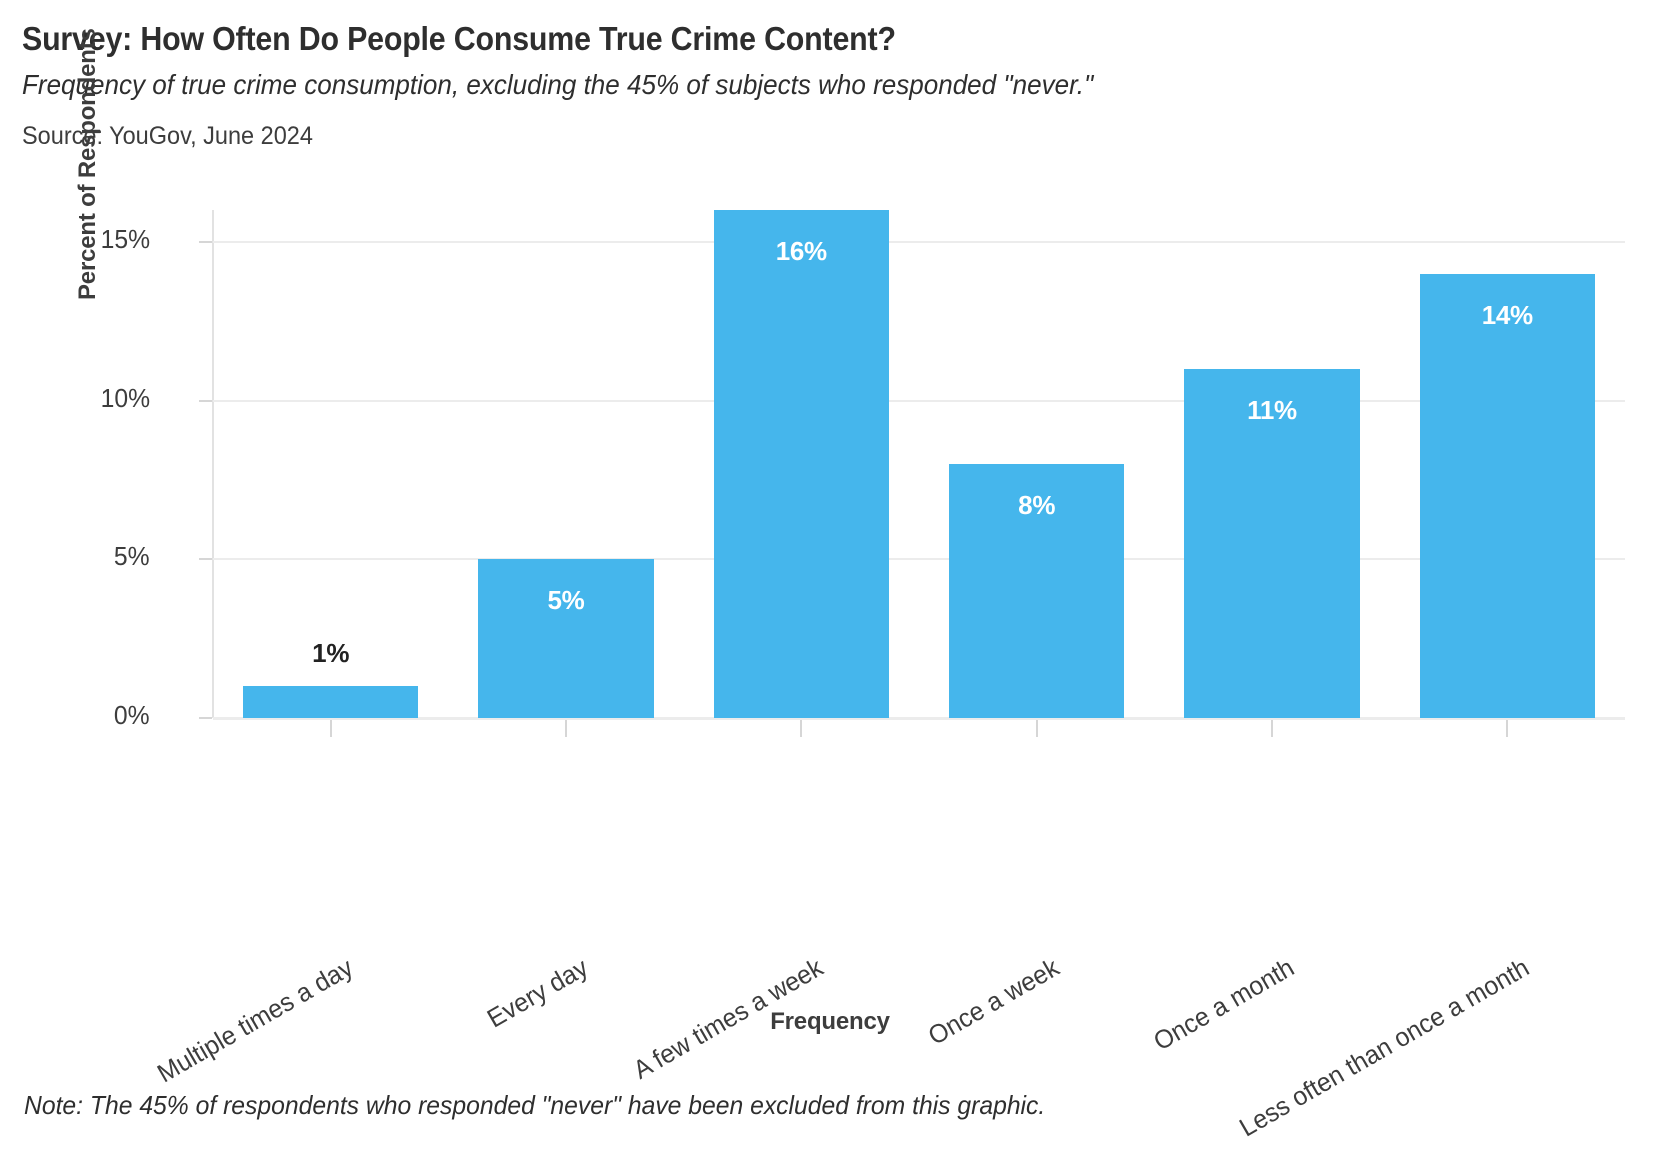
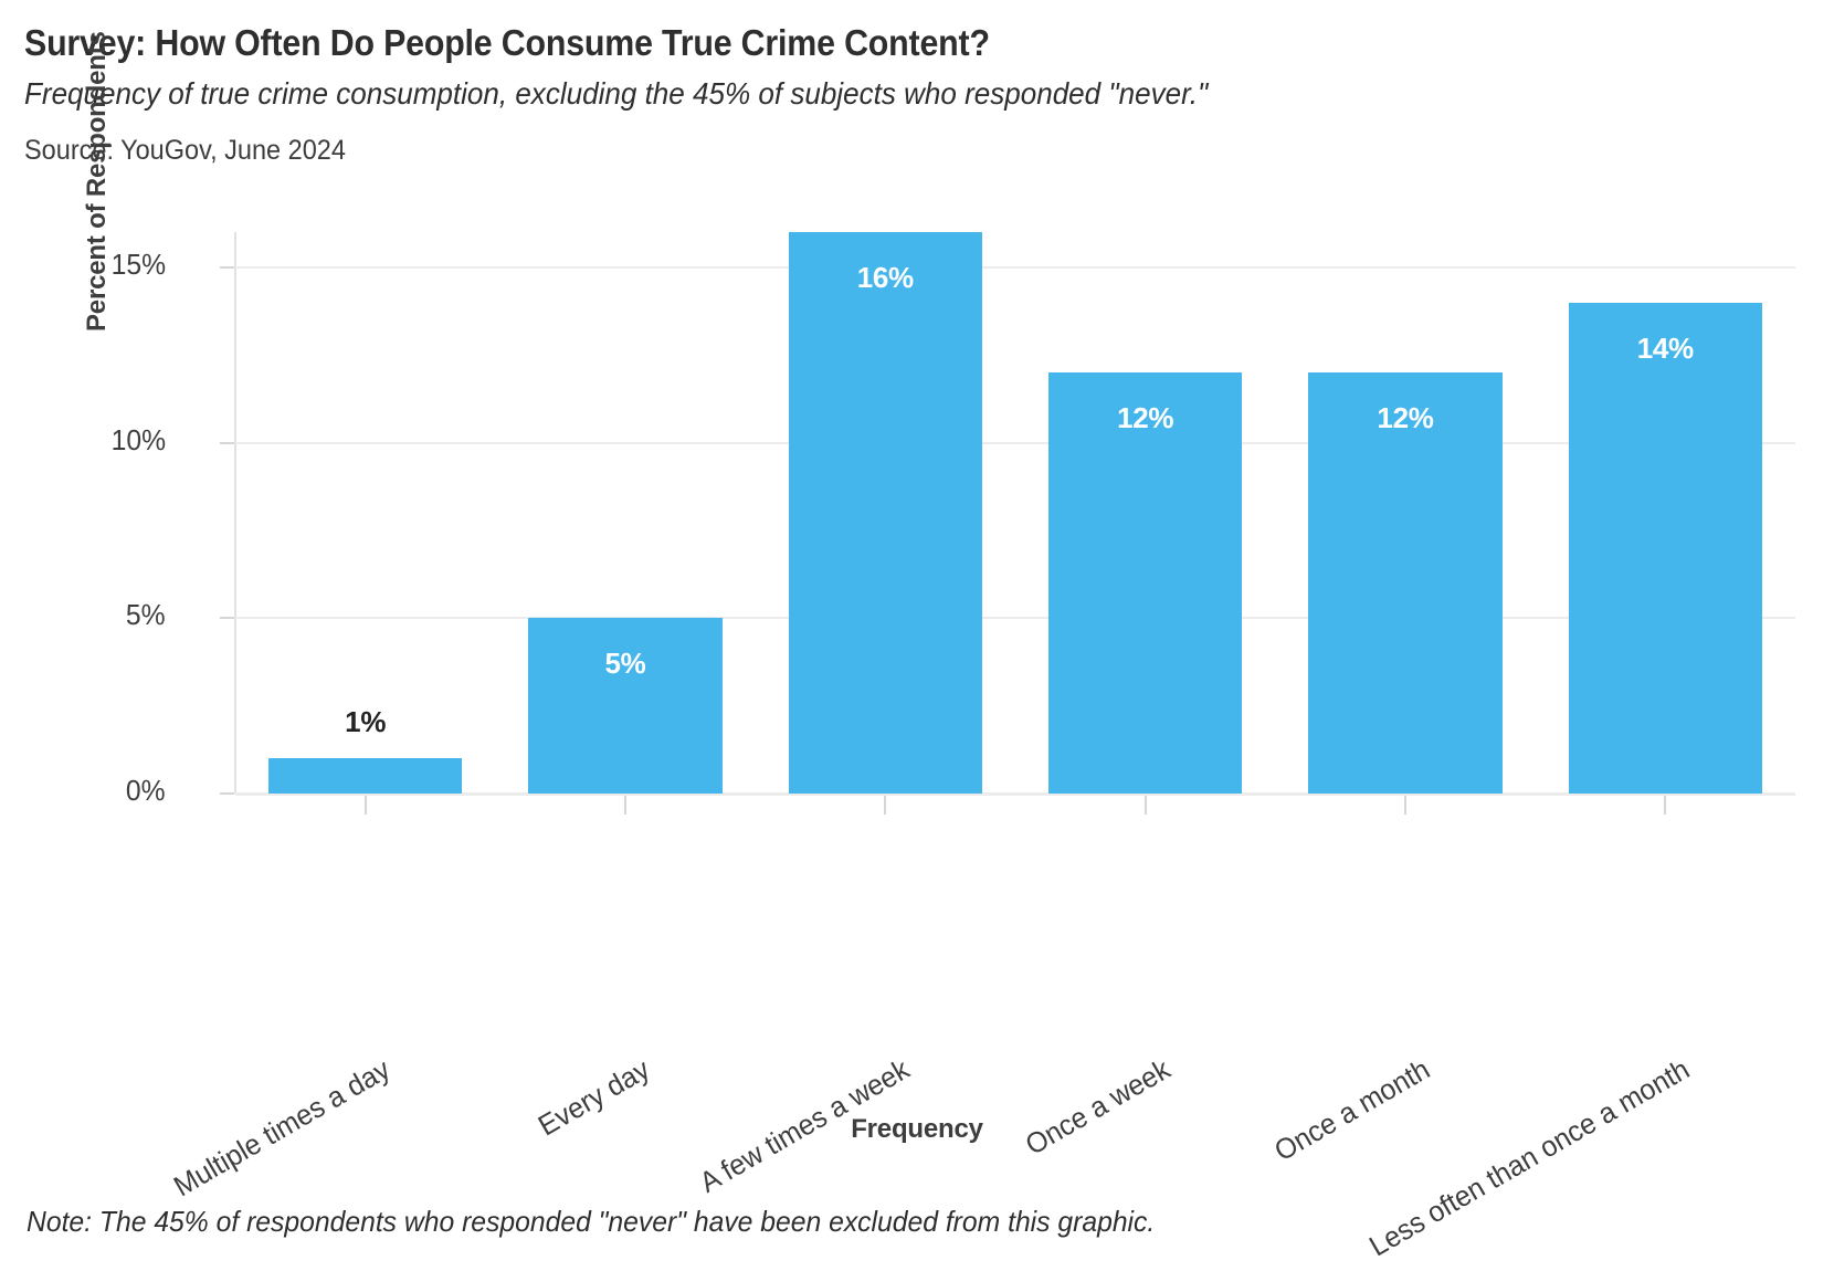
Once a week: 8% -> 12%
Once a month: 11% -> 12%
